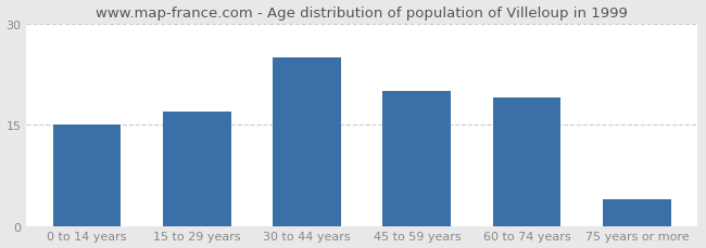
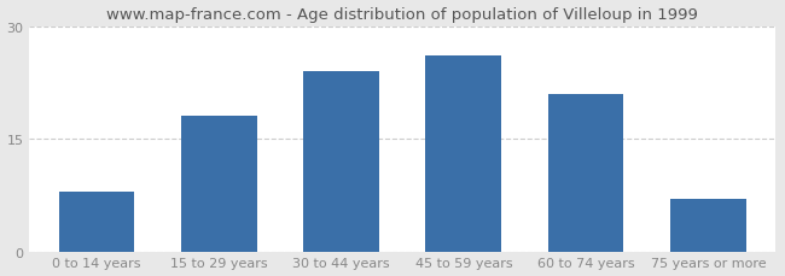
0 to 14 years: 15 -> 8
15 to 29 years: 17 -> 18
30 to 44 years: 25 -> 24
45 to 59 years: 20 -> 26
60 to 74 years: 19 -> 21
75 years or more: 4 -> 7
